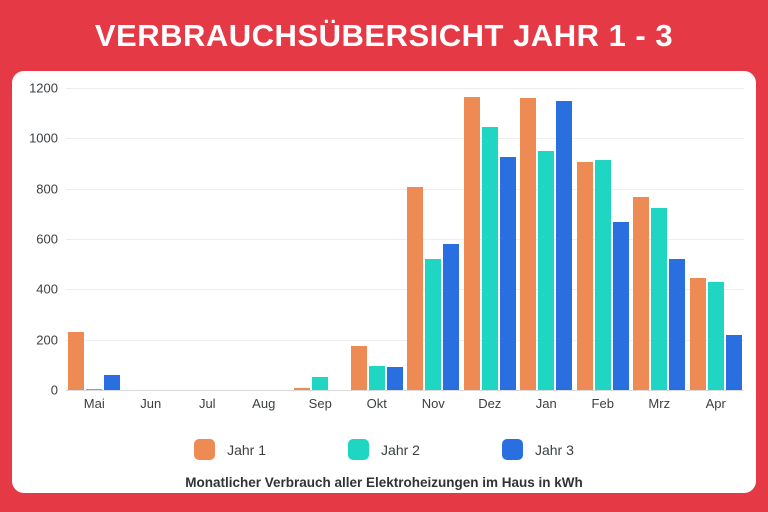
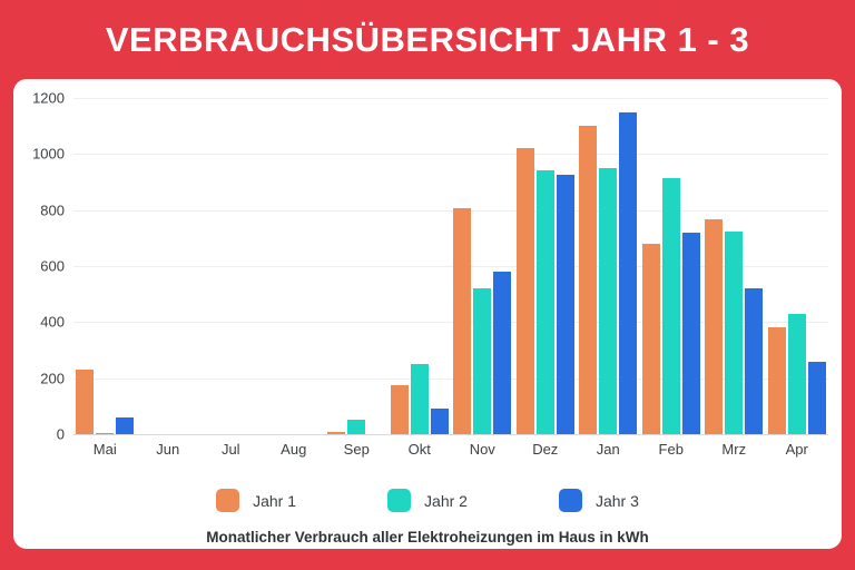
Jahr 2/Okt: 100 -> 250
Jahr 1/Dez: 1160 -> 1020
Jahr 2/Dez: 1040 -> 940
Jahr 1/Jan: 1160 -> 1100
Jahr 1/Feb: 900 -> 680
Jahr 3/Feb: 670 -> 720
Jahr 1/Apr: 440 -> 380
Jahr 3/Apr: 220 -> 260
